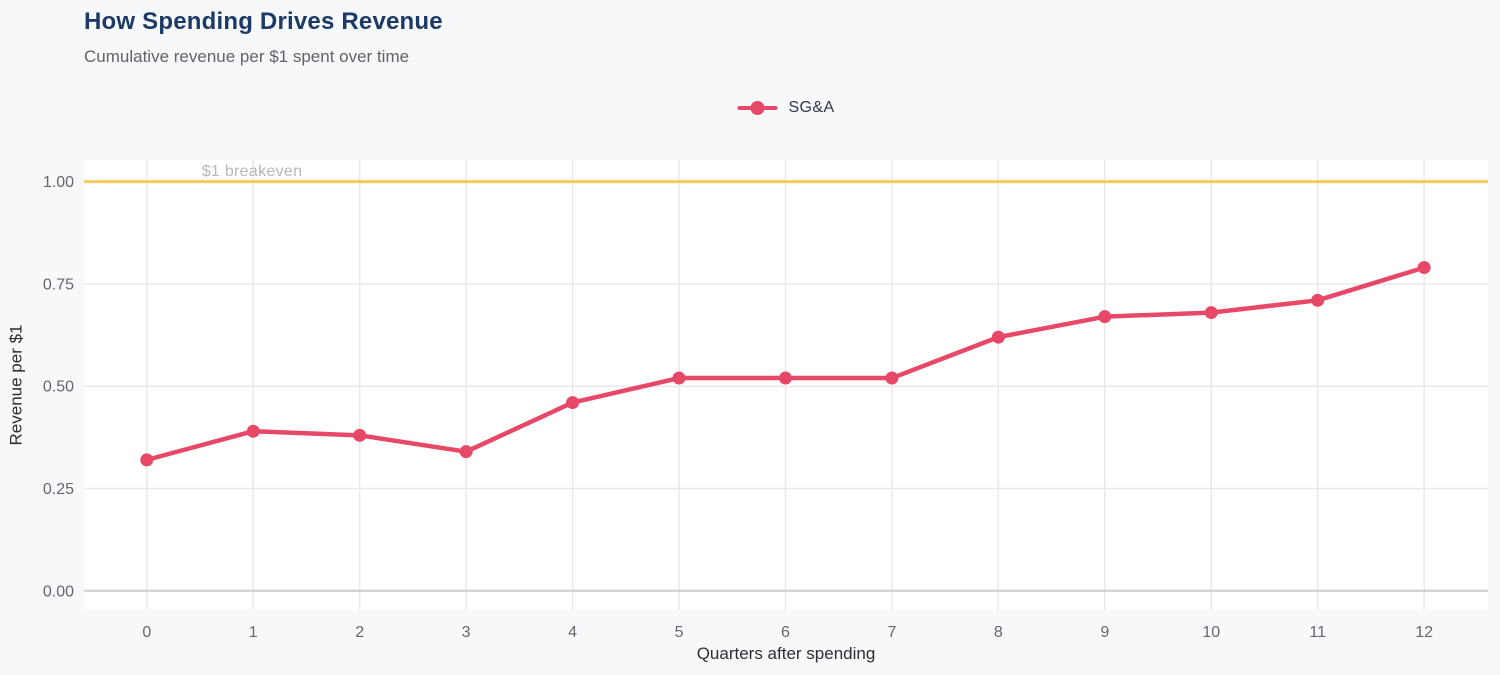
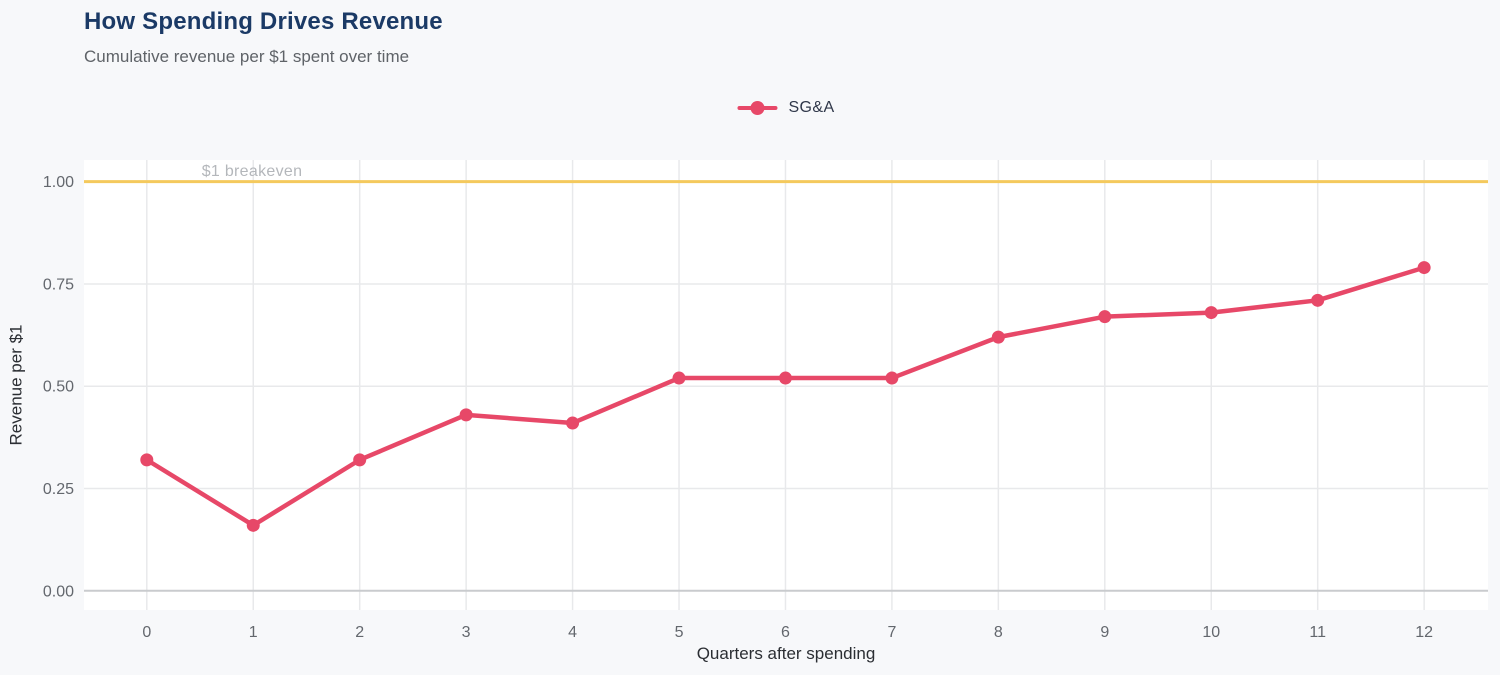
1: 0.39 -> 0.16
2: 0.38 -> 0.32
3: 0.34 -> 0.43
4: 0.46 -> 0.41
